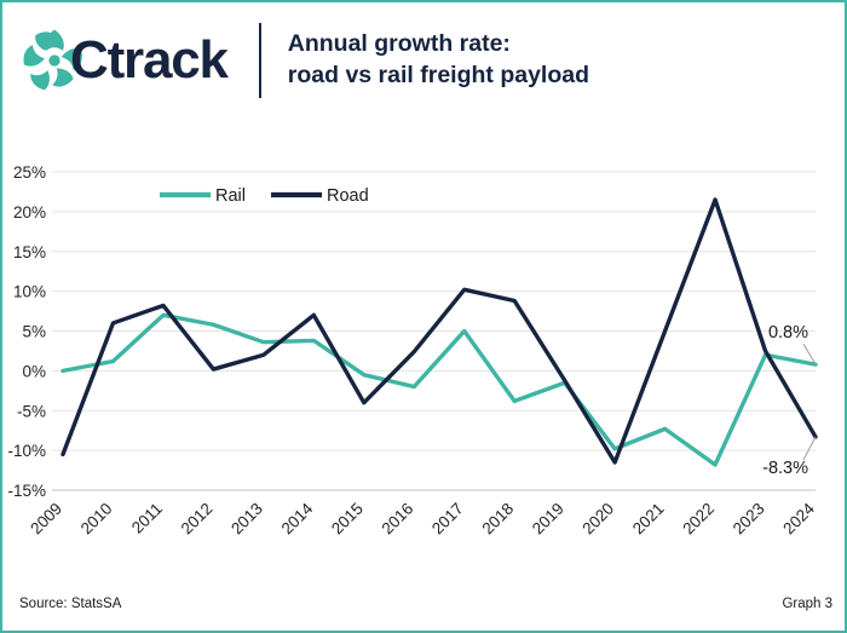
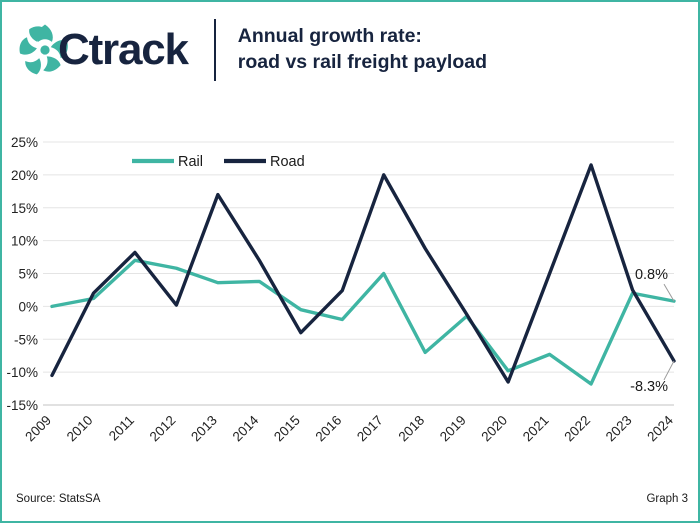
Road/2010: 6% -> 2%
Road/2013: 2% -> 17%
Road/2017: 10% -> 20%
Rail/2018: -4% -> -7%
